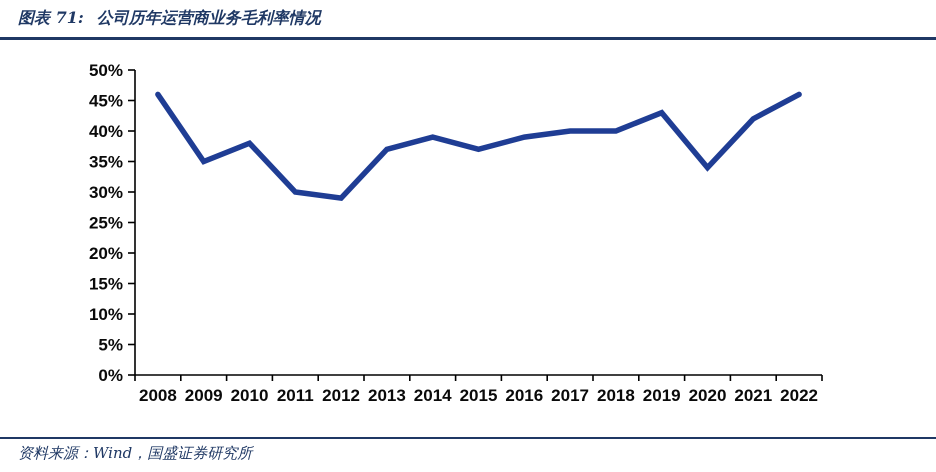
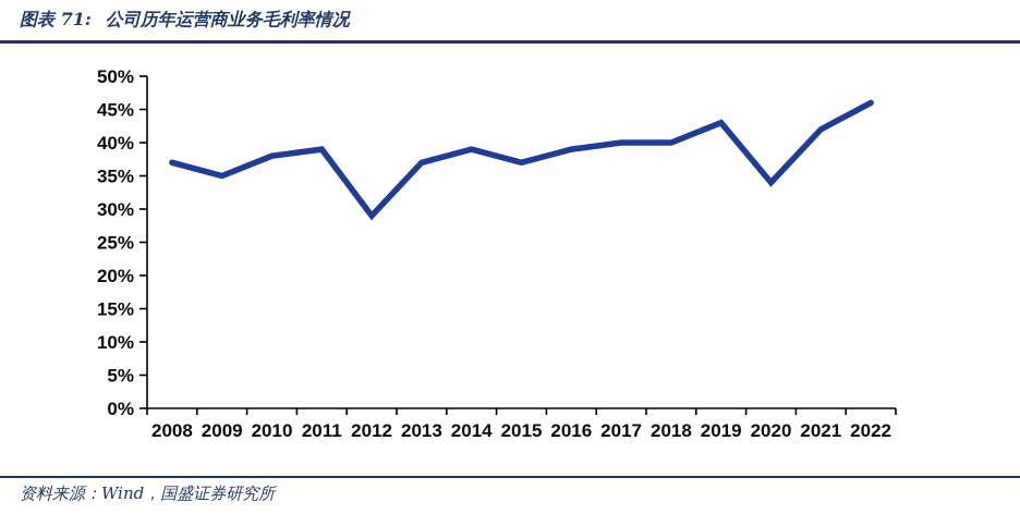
2008: 46% -> 37%
2011: 30% -> 39%
